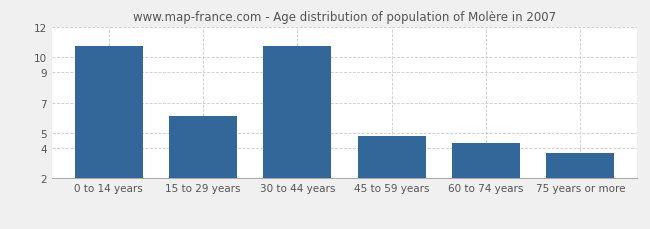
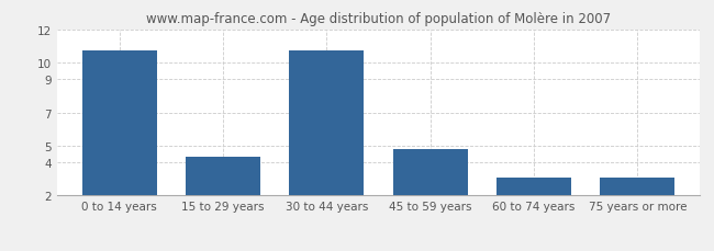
15 to 29 years: 6.1 -> 4.3
60 to 74 years: 4.3 -> 3.1
75 years or more: 3.7 -> 3.1
